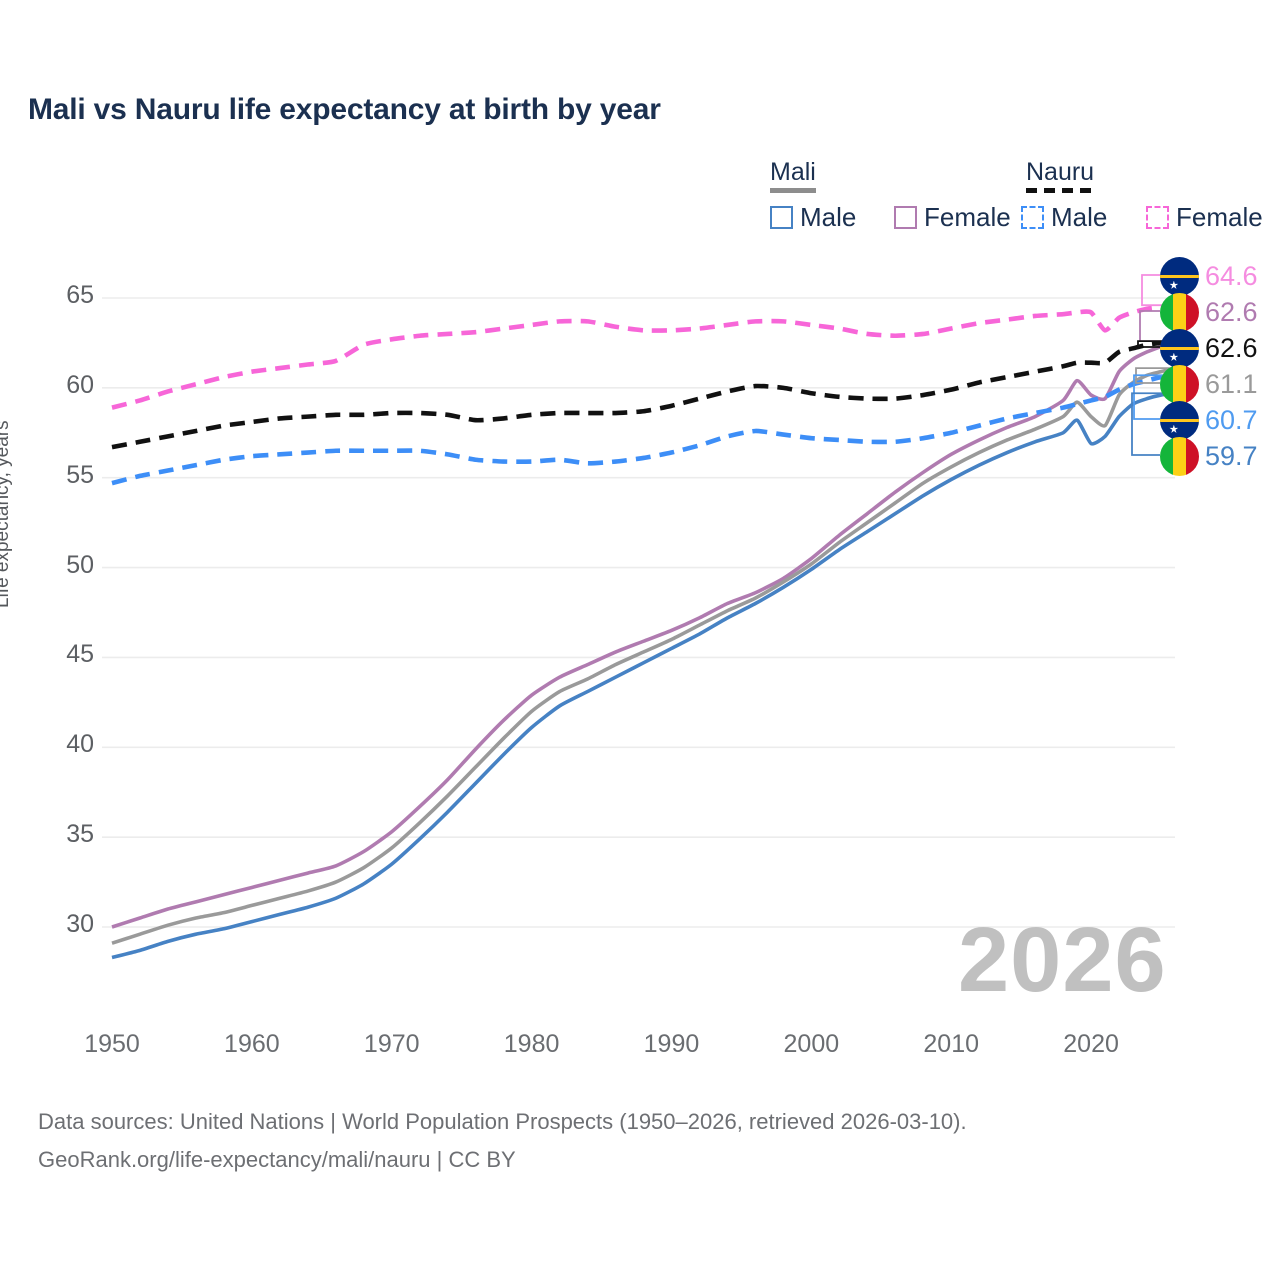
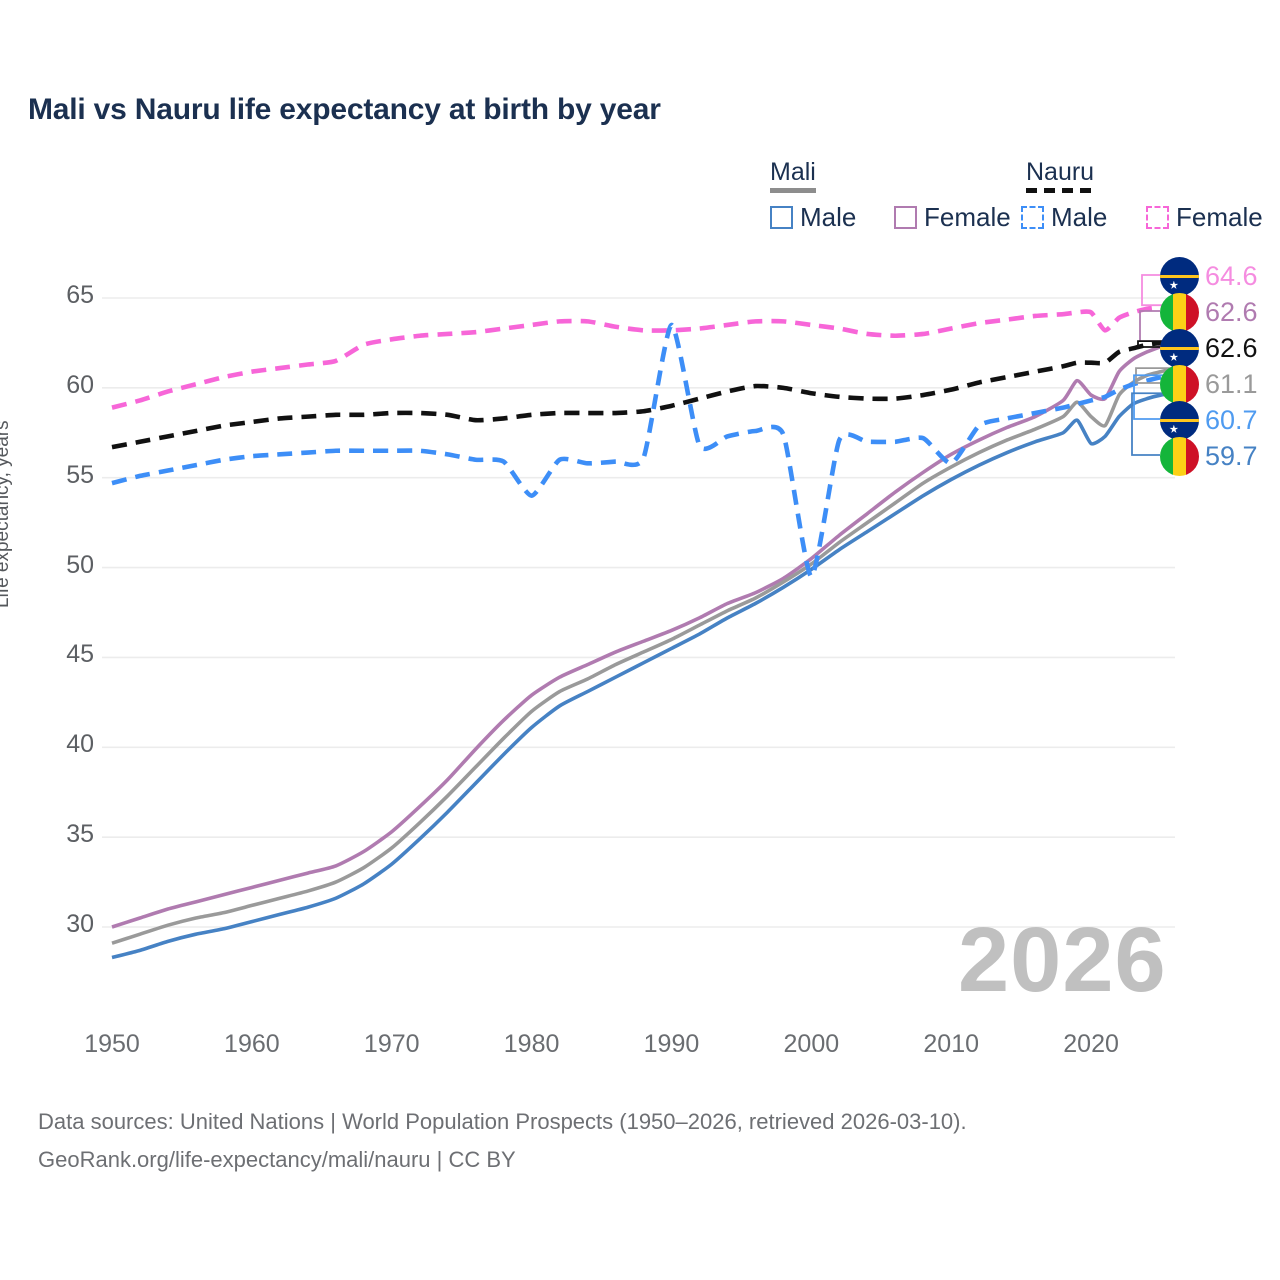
Nauru Male/1980: 55.9 -> 54.0
Nauru Male/1990: 56.4 -> 63.5
Nauru Male/2000: 57.2 -> 49.5
Nauru Male/2010: 57.5 -> 55.8
